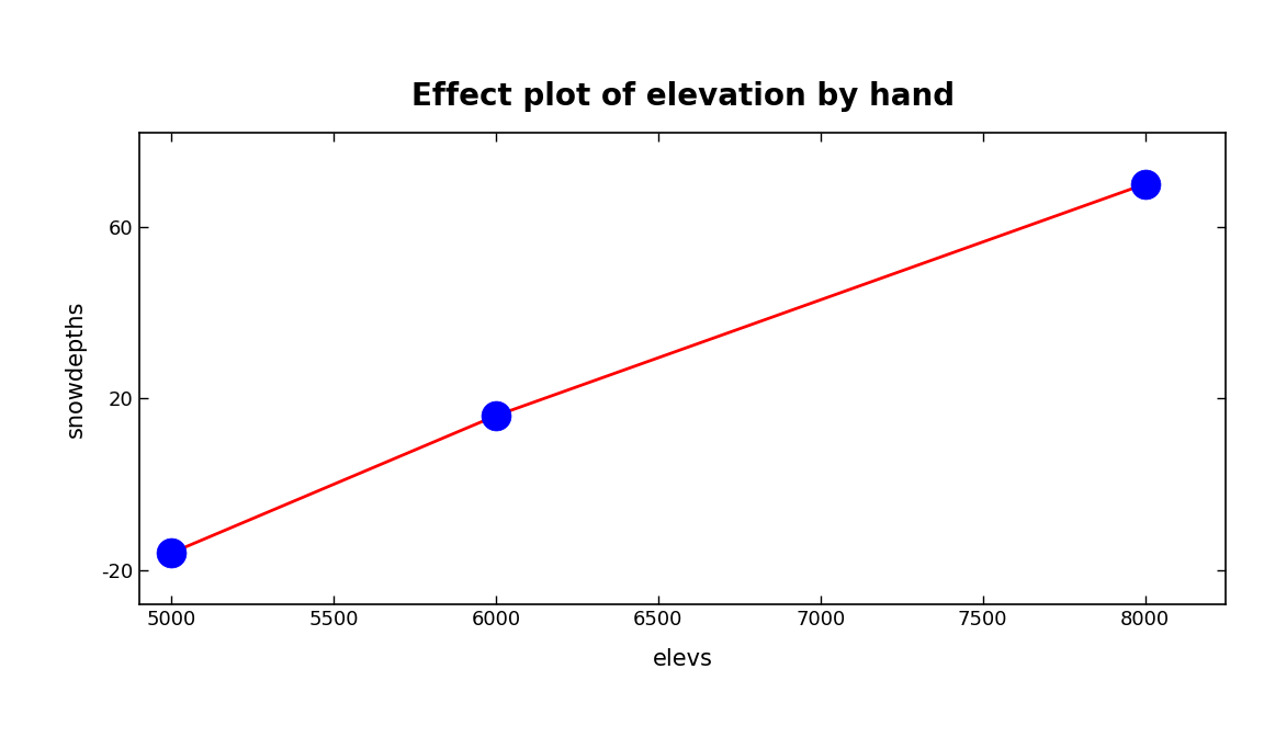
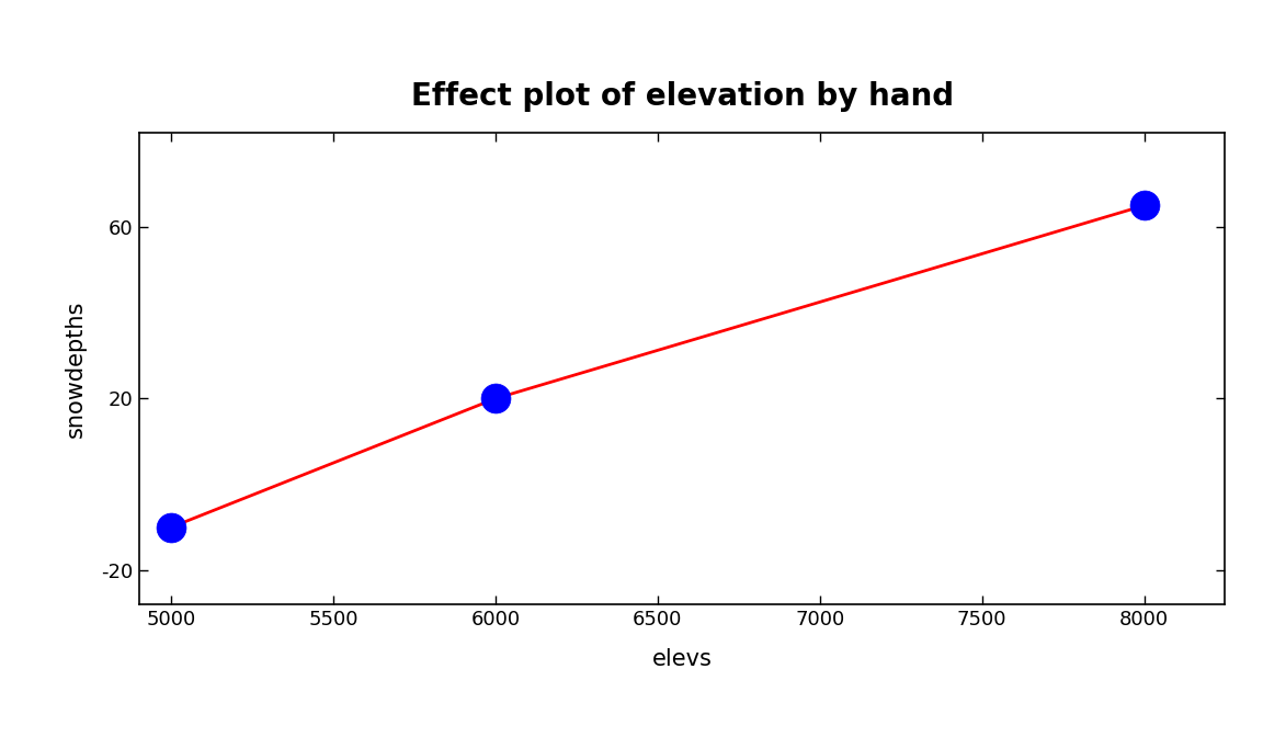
5000: -16 -> -10
6000: 16 -> 20
8000: 70 -> 65
